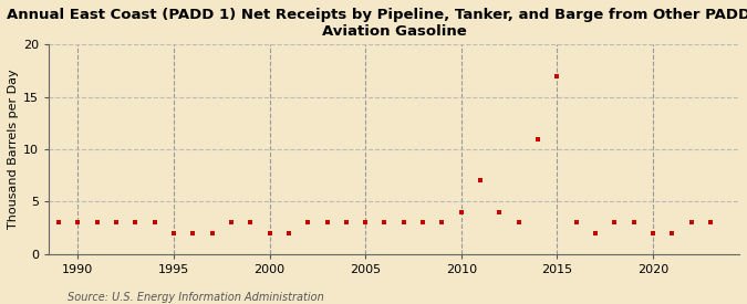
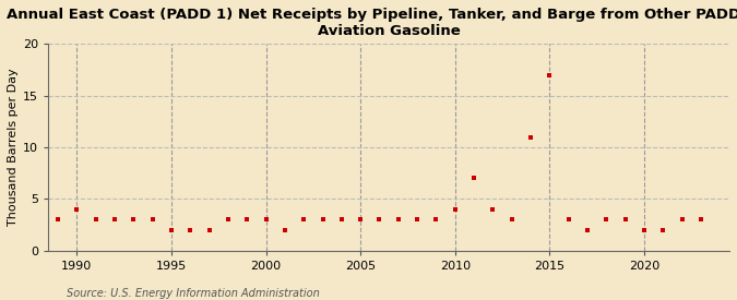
1990: 3 -> 4
2000: 2 -> 3
